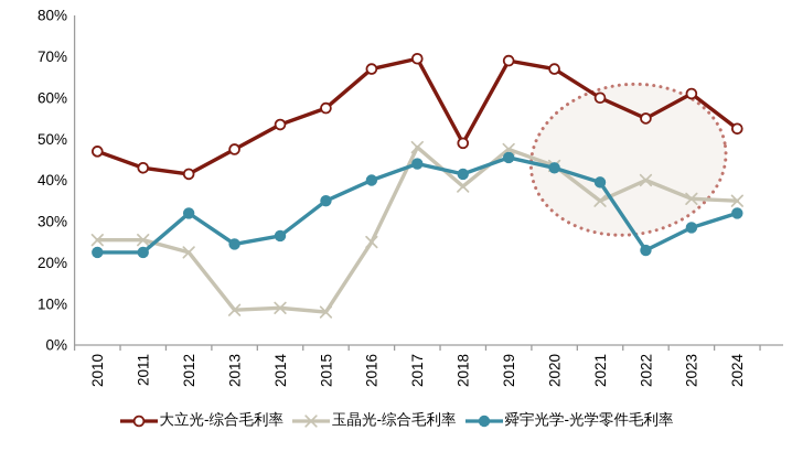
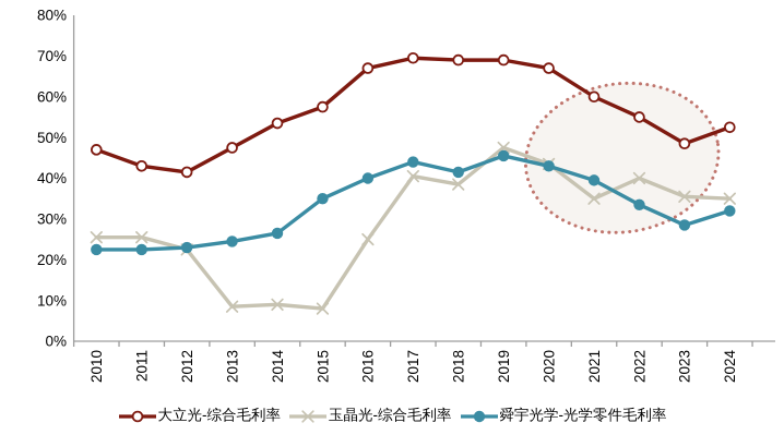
舜宇光学-光学零件毛利率/2012: 32% -> 23%
玉晶光-综合毛利率/2017: 48% -> 40%
大立光-综合毛利率/2018: 49% -> 69%
舜宇光学-光学零件毛利率/2022: 23% -> 34%
大立光-综合毛利率/2023: 61% -> 48%
